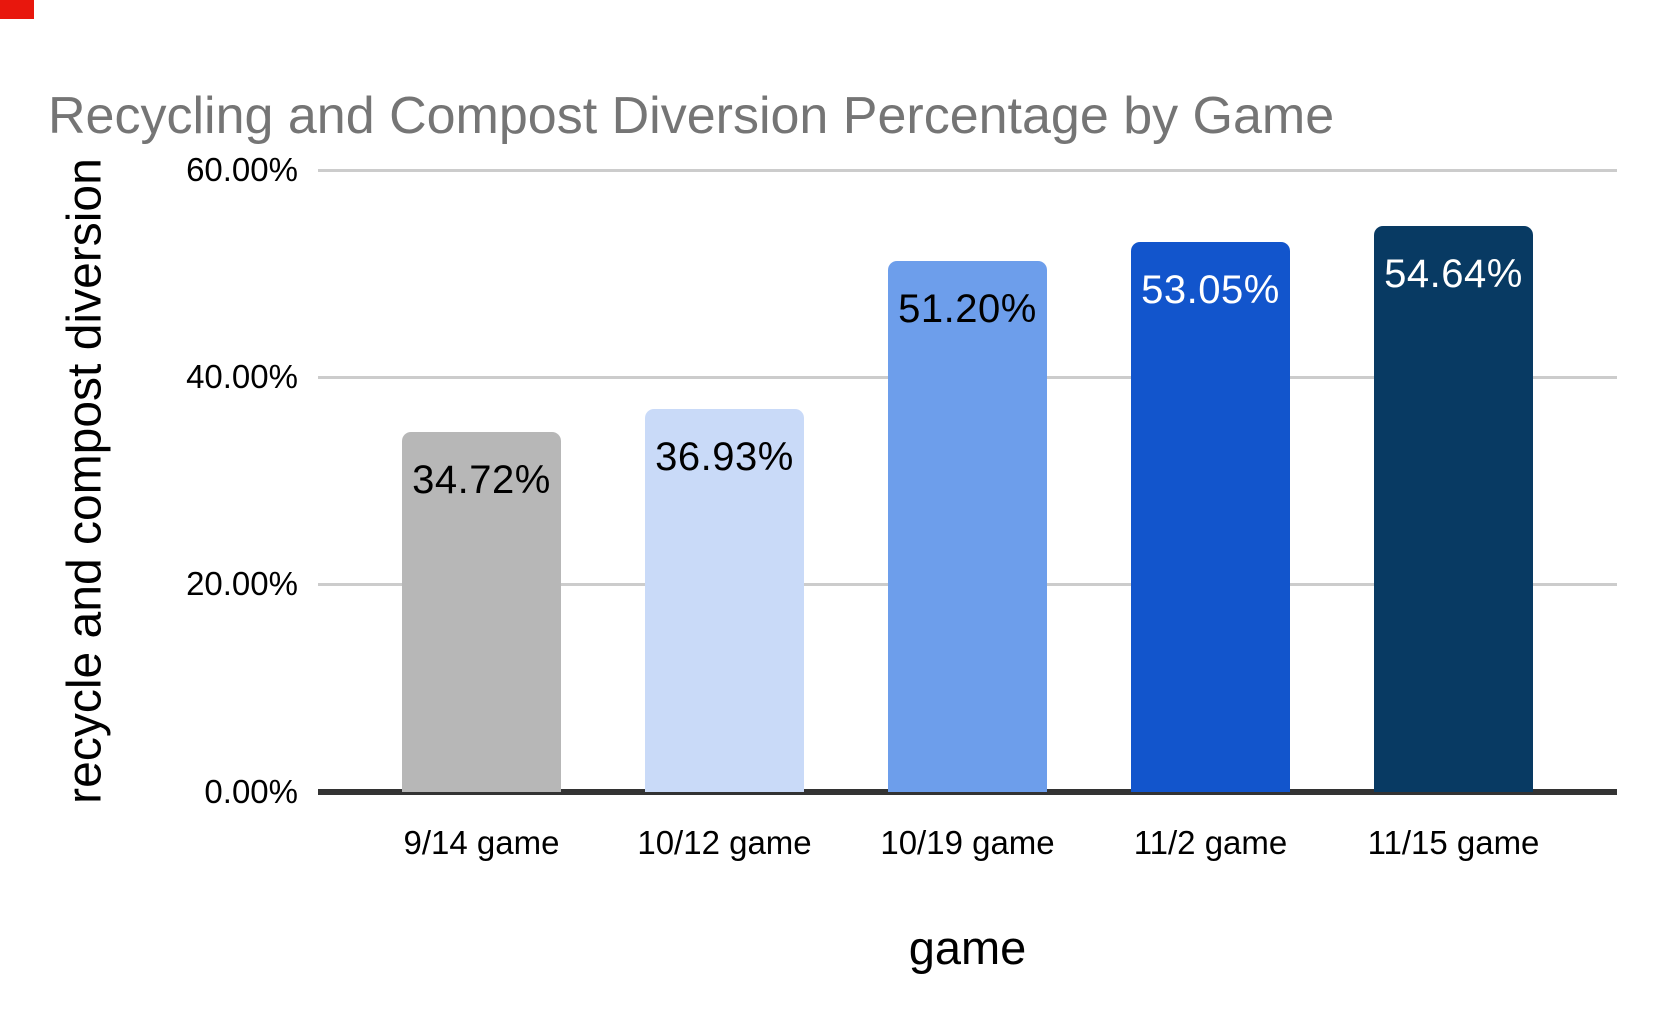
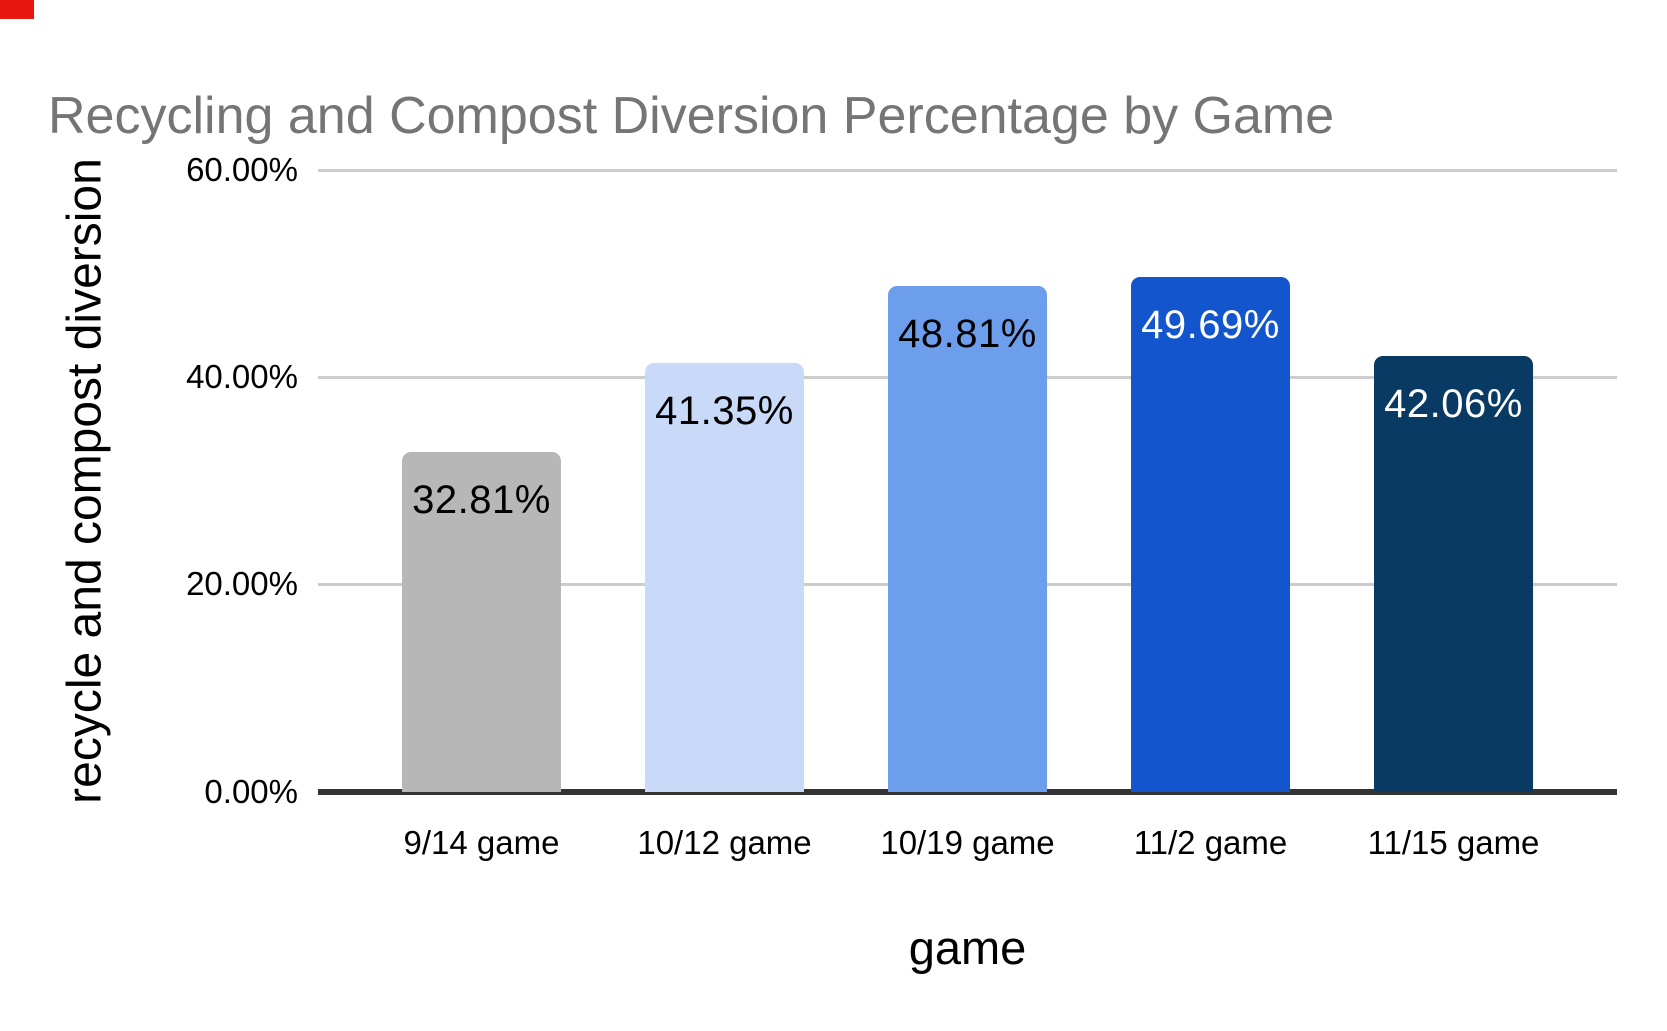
9/14 game: 34.72% -> 32.81%
10/12 game: 36.93% -> 41.35%
10/19 game: 51.20% -> 48.81%
11/2 game: 53.05% -> 49.69%
11/15 game: 54.64% -> 42.06%
